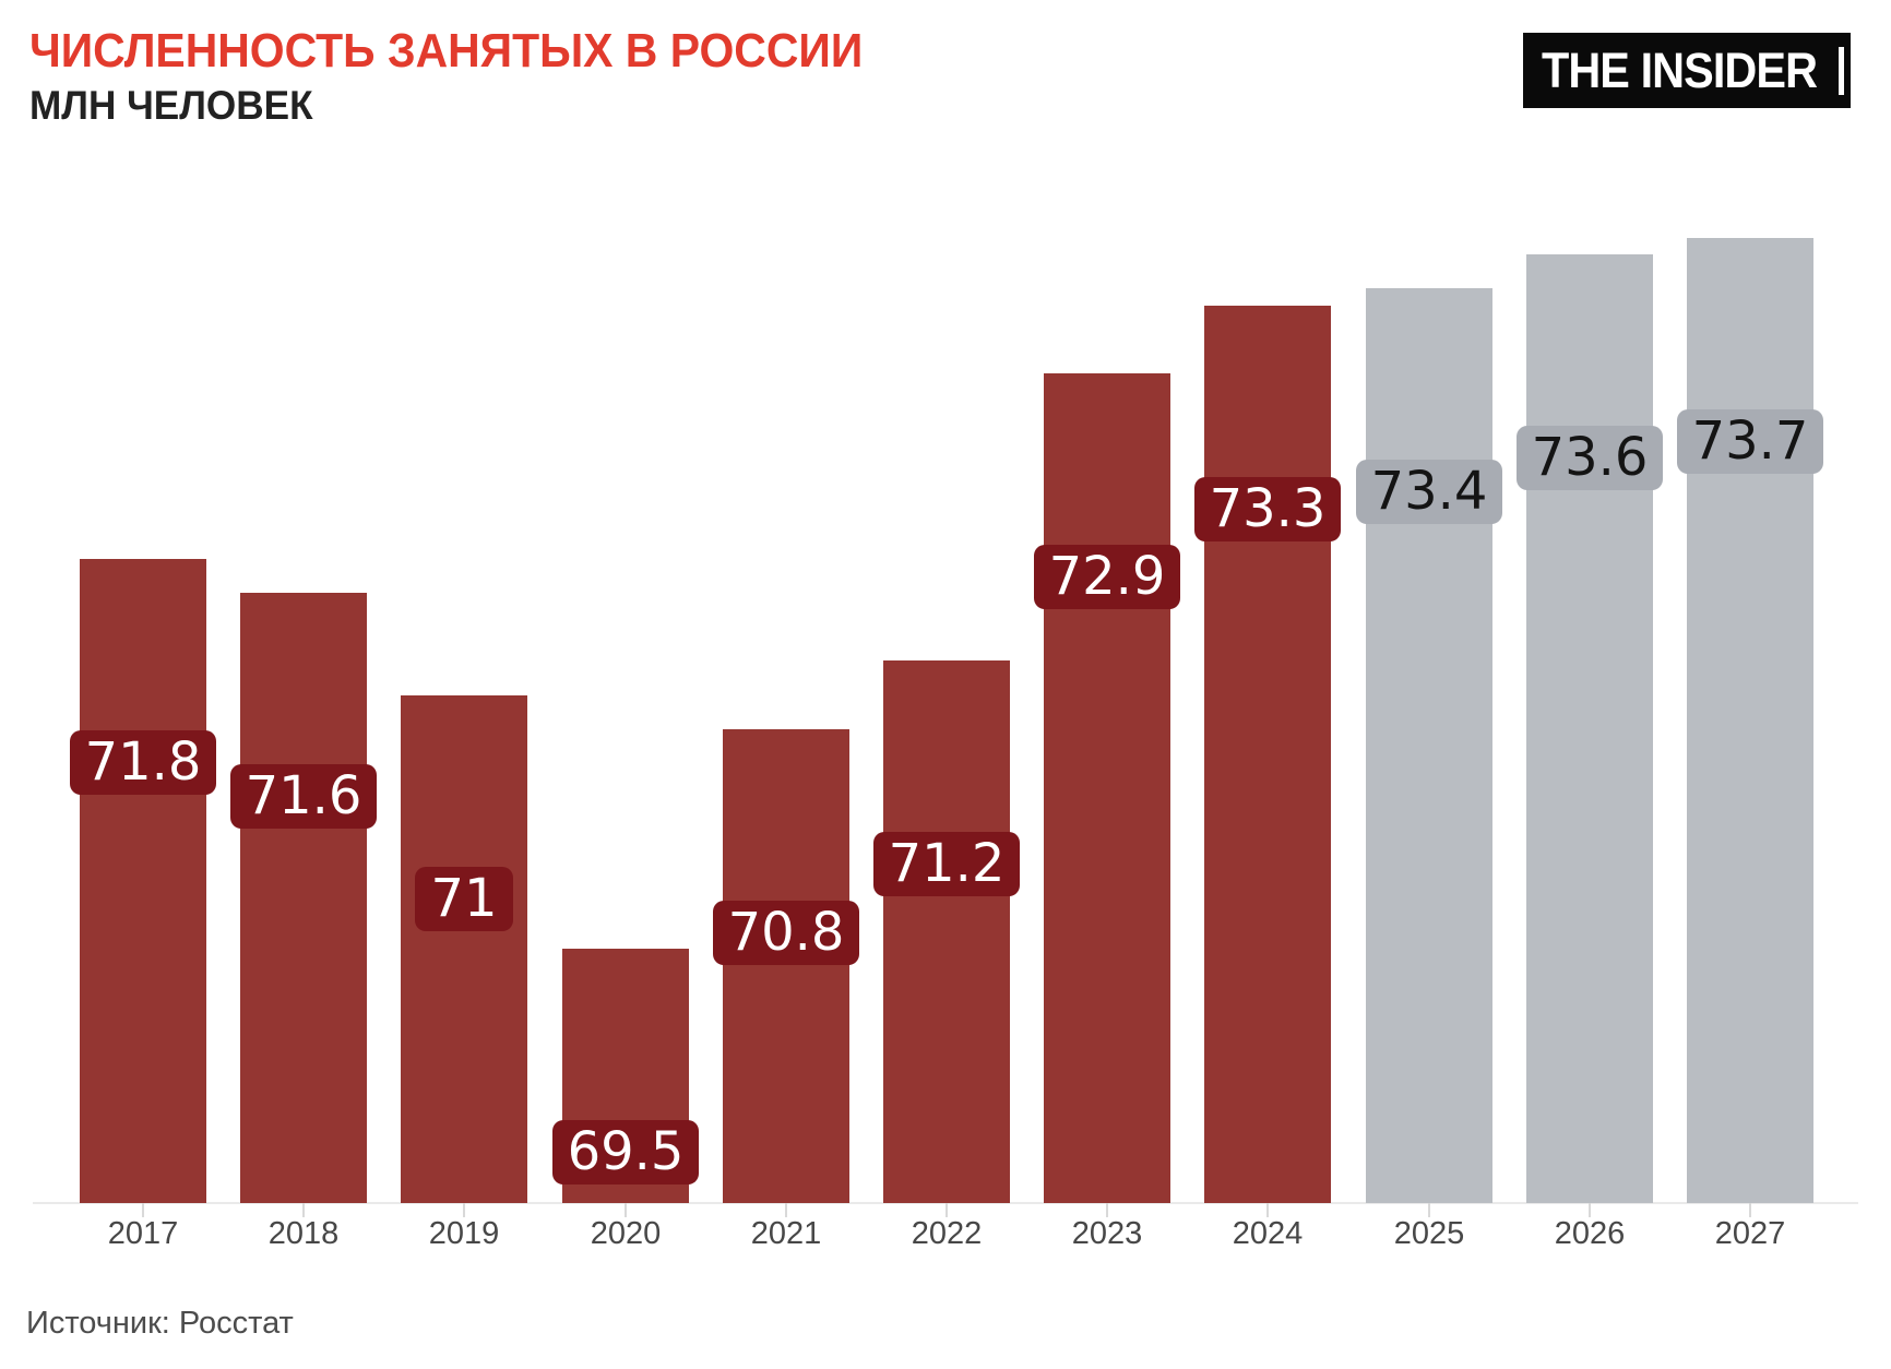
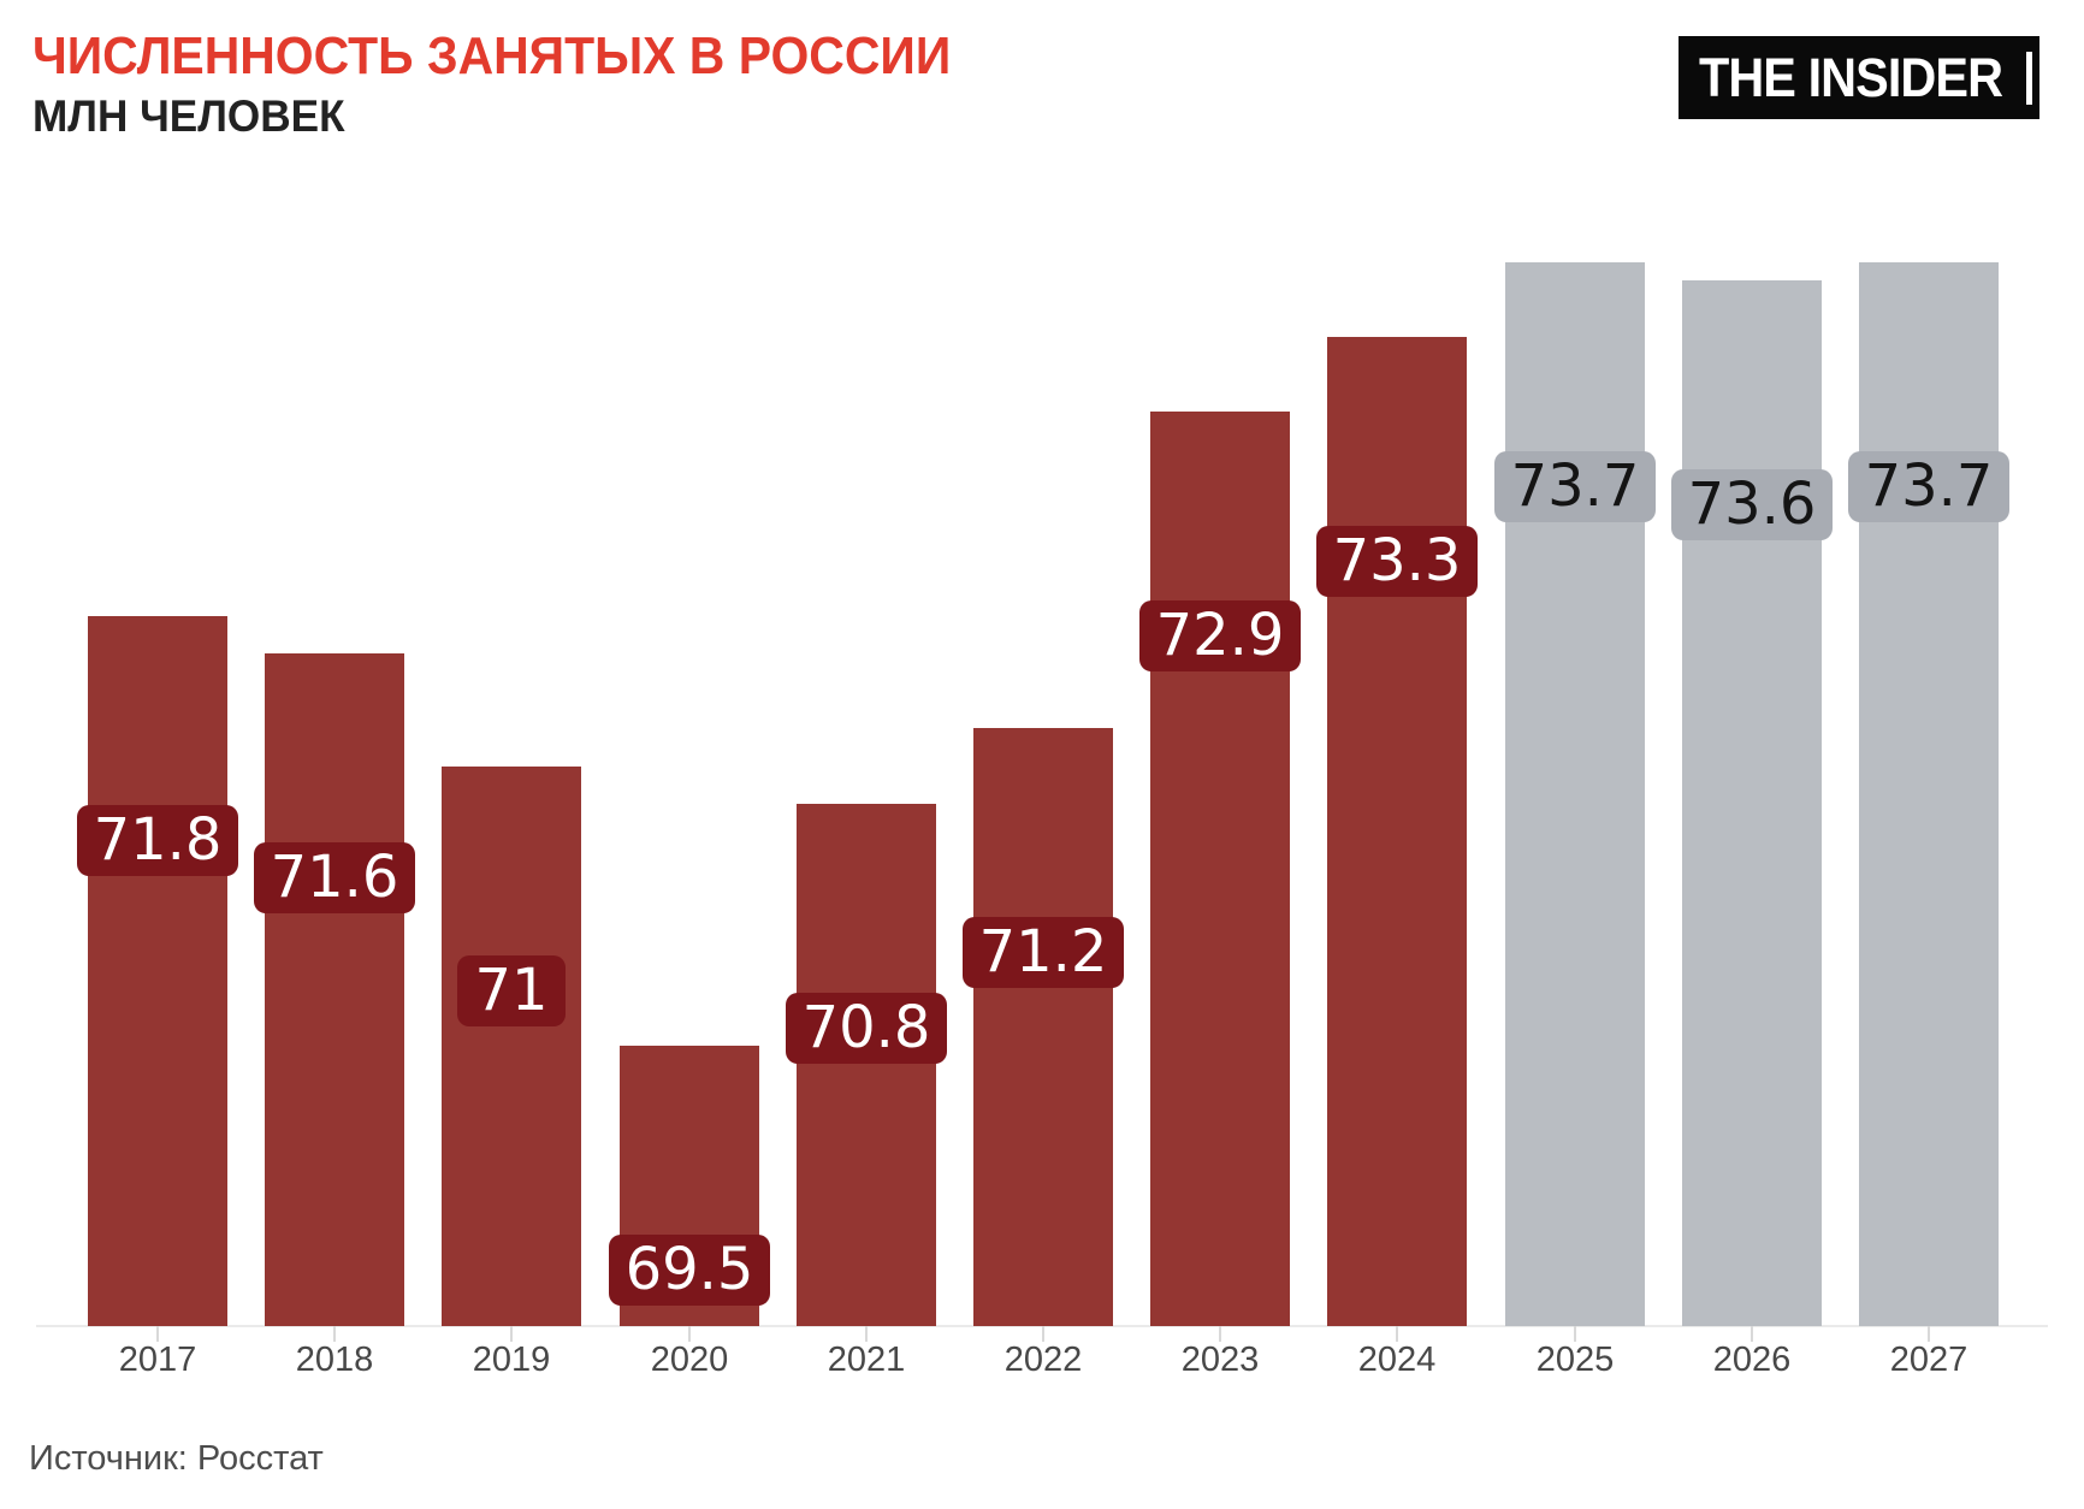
2025: 73.4 -> 73.7
